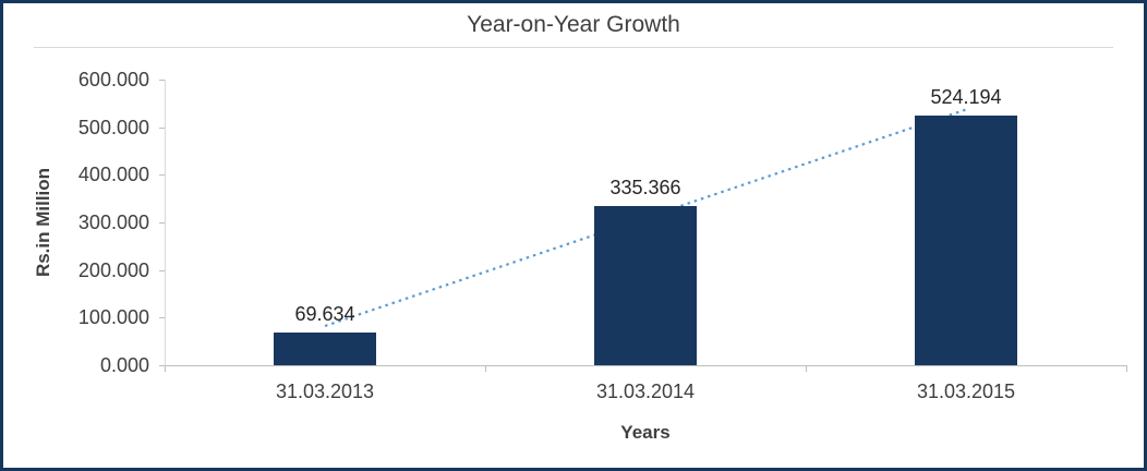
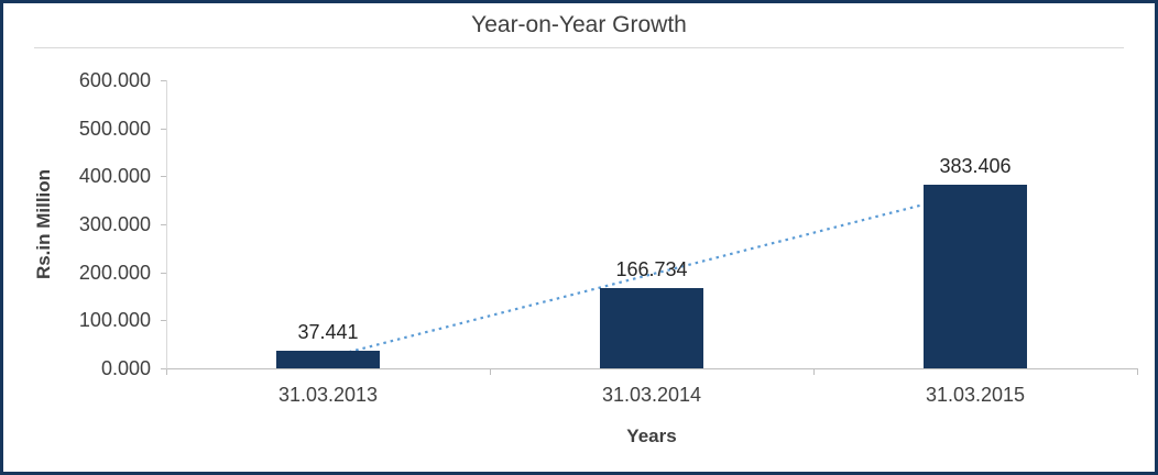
31.03.2013: 69.634 -> 37.441
31.03.2014: 335.366 -> 166.734
31.03.2015: 524.194 -> 383.406
